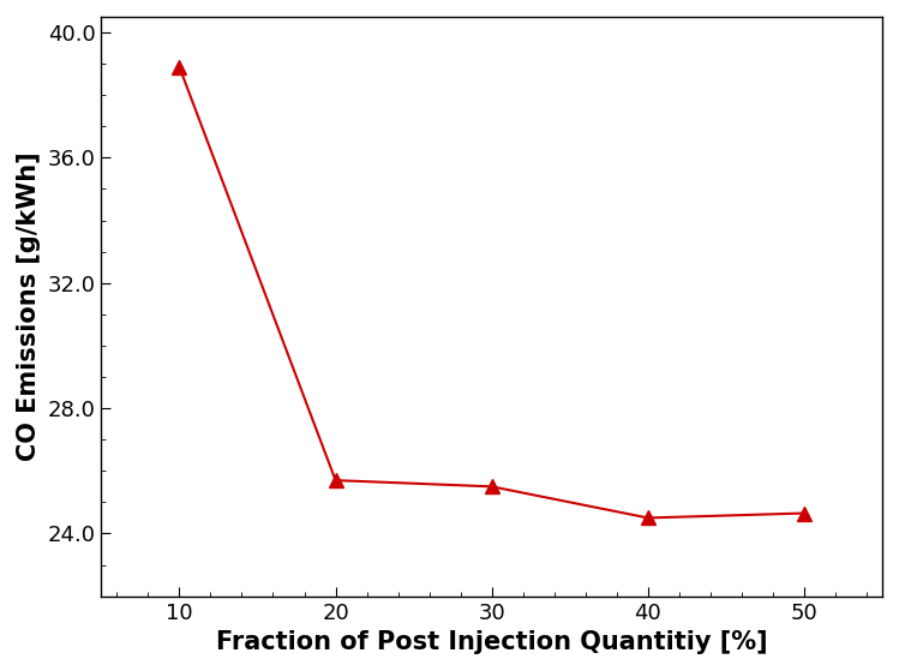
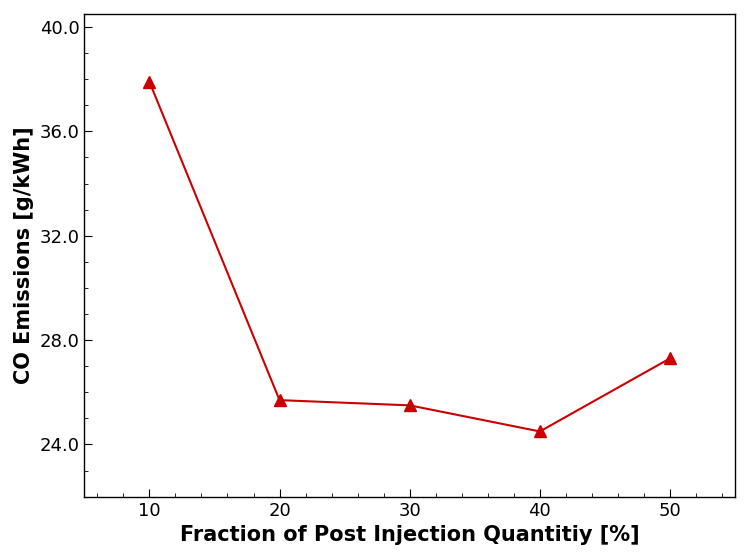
10: 38.90 -> 37.90
50: 24.65 -> 27.30
